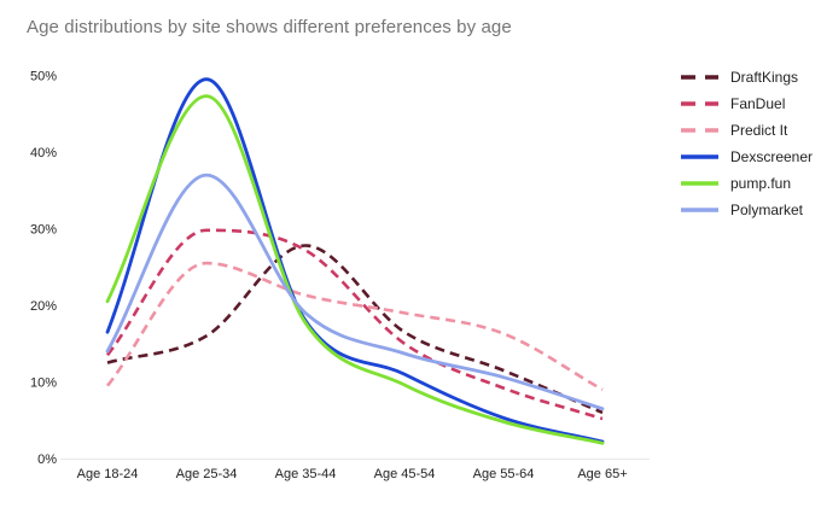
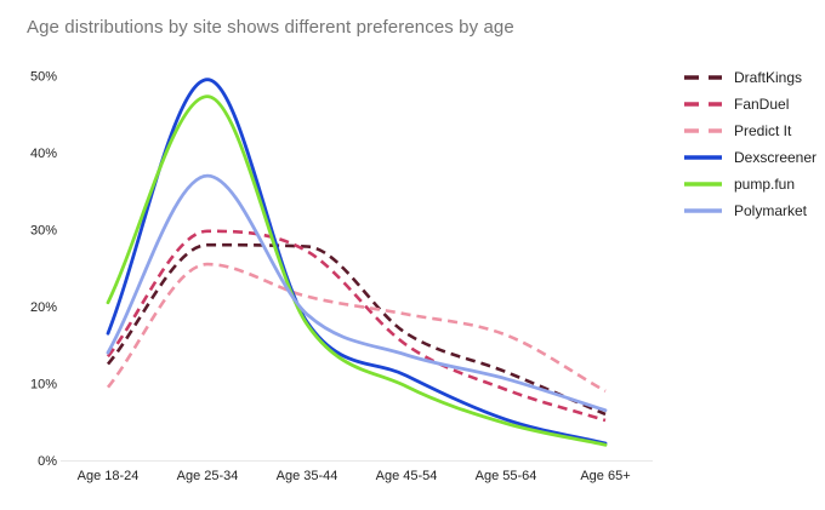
DraftKings/Age 25-34: 16% -> 28%
